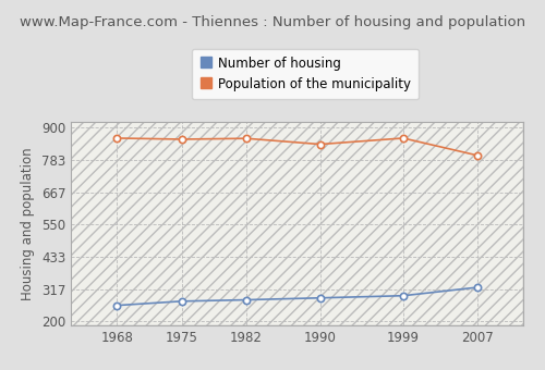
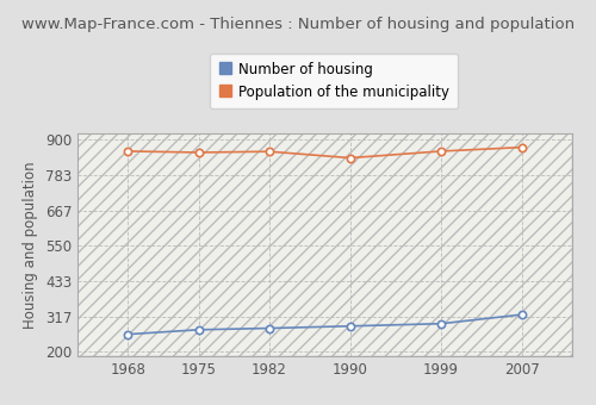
Population of the municipality/2007: 800 -> 875
